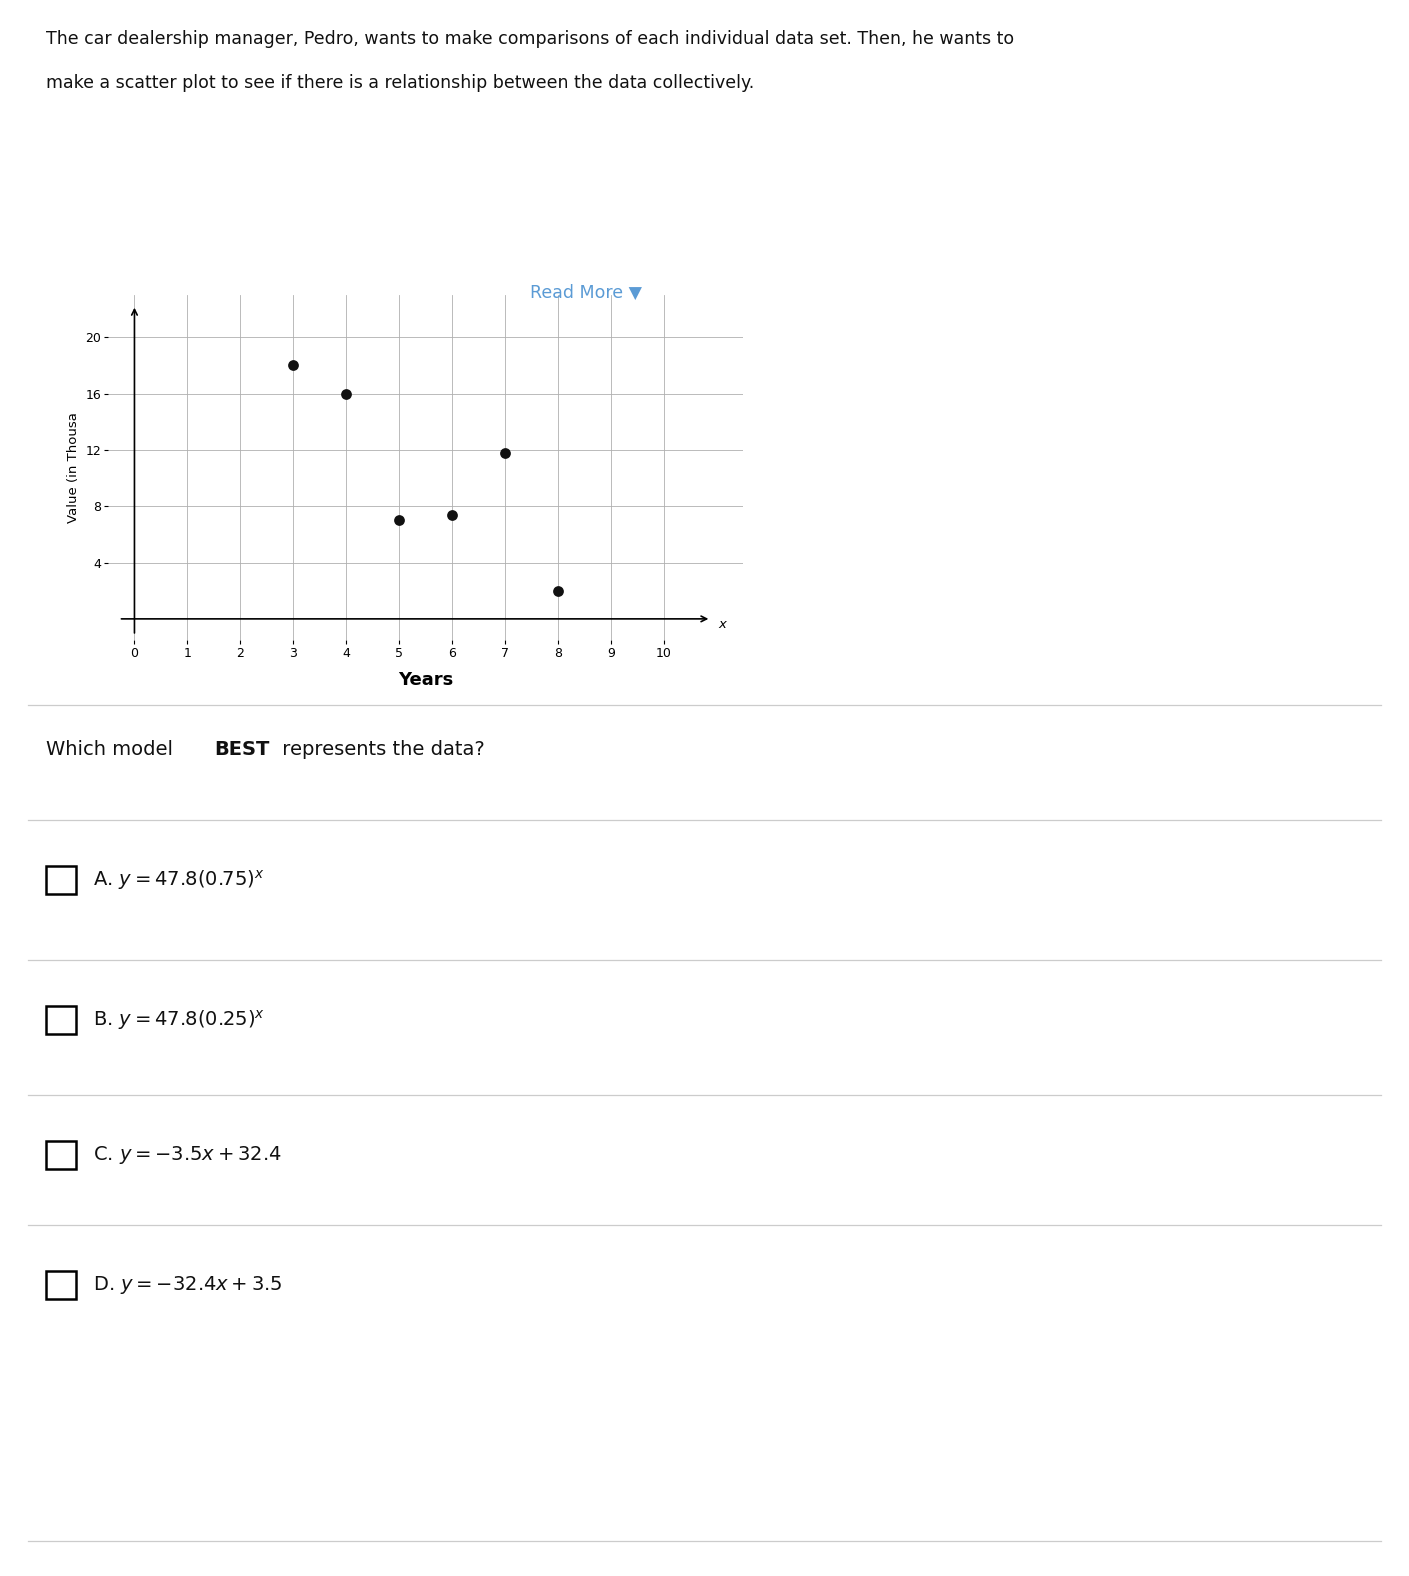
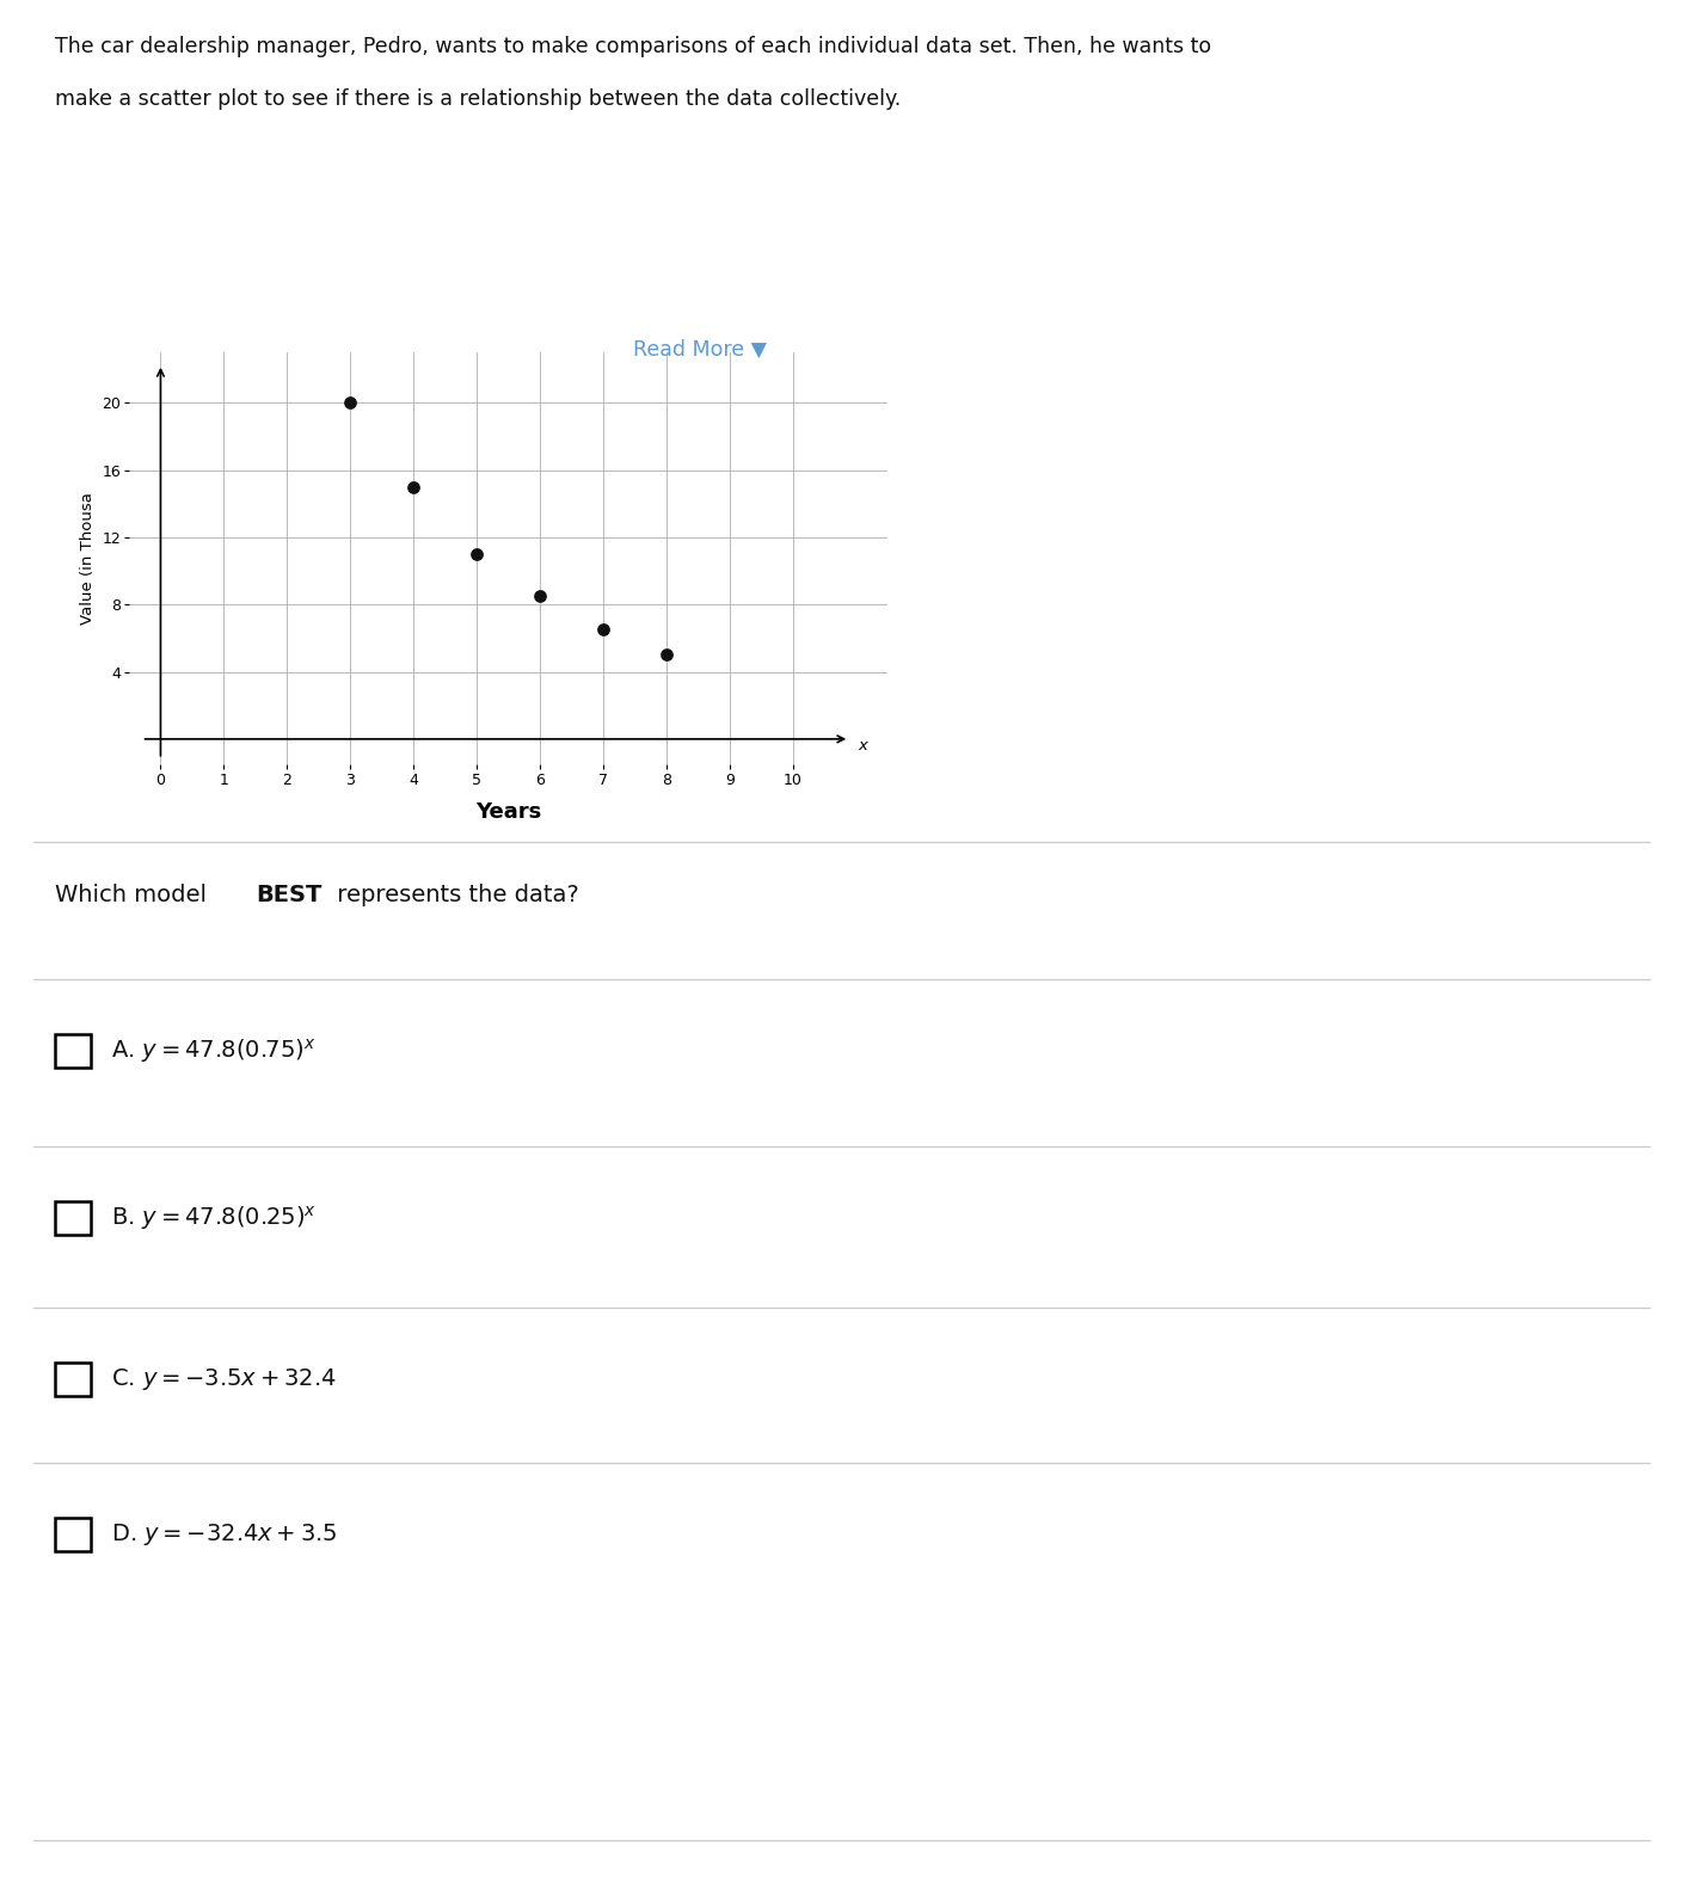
3: 18.0 -> 20.0
4: 16.0 -> 15.0
5: 7.0 -> 11.0
6: 7.4 -> 8.5
7: 11.8 -> 6.5
8: 2.0 -> 5.0
